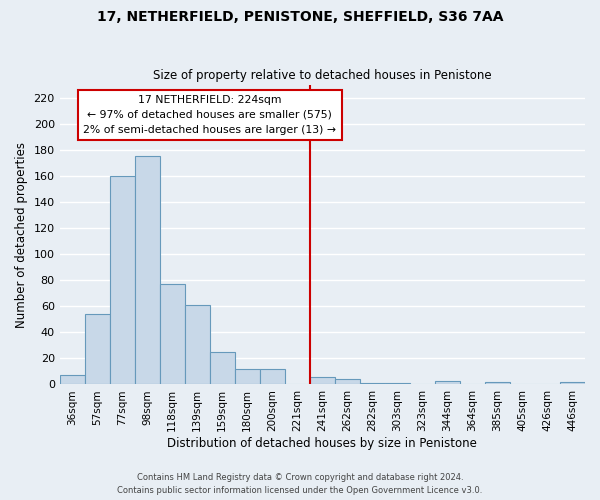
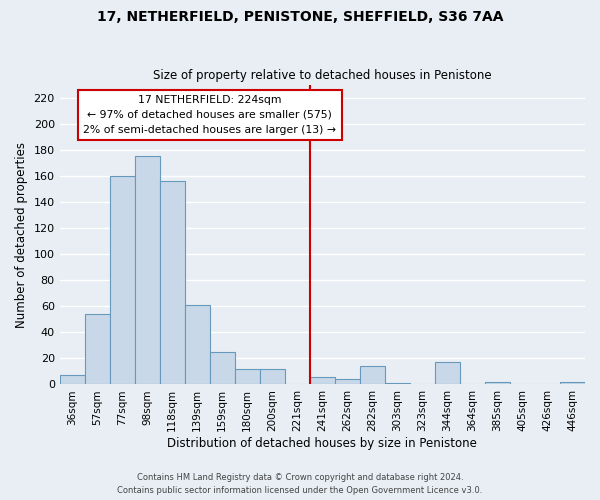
118sqm: 77 -> 156
282sqm: 1 -> 14
344sqm: 3 -> 17
